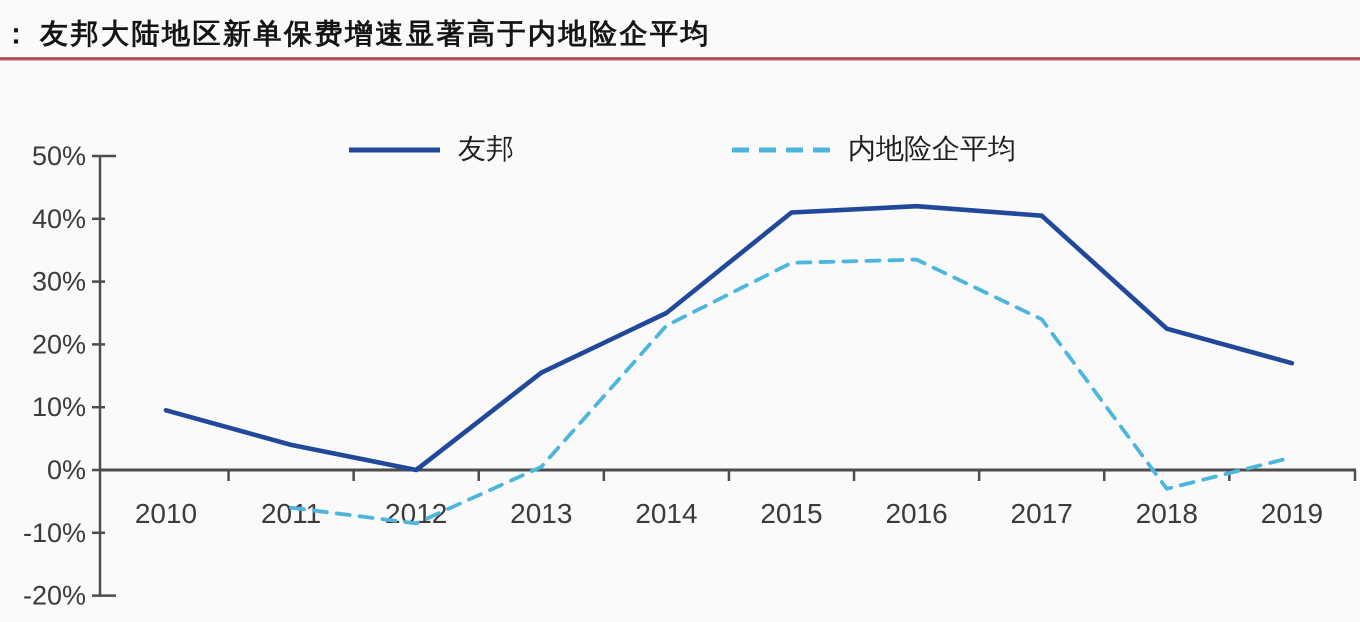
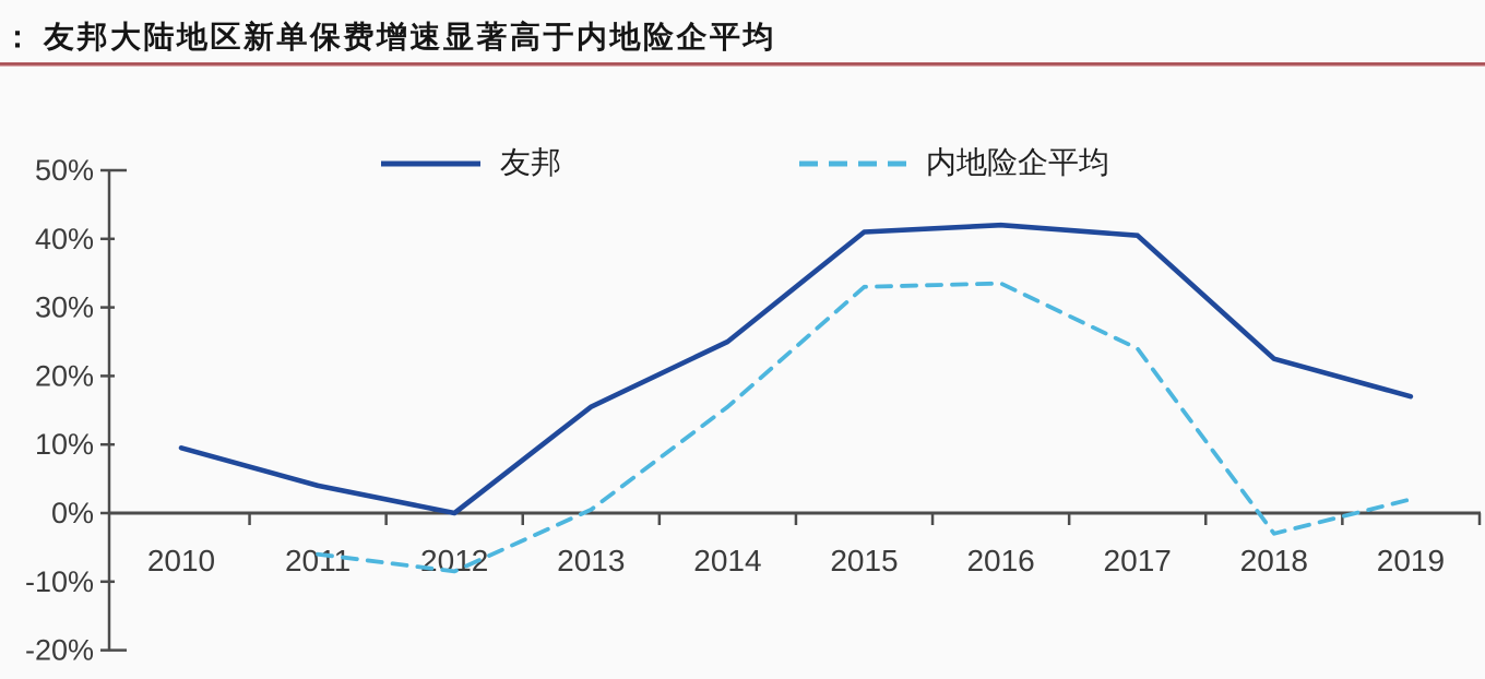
内地险企平均/2014: 23% -> 16%
